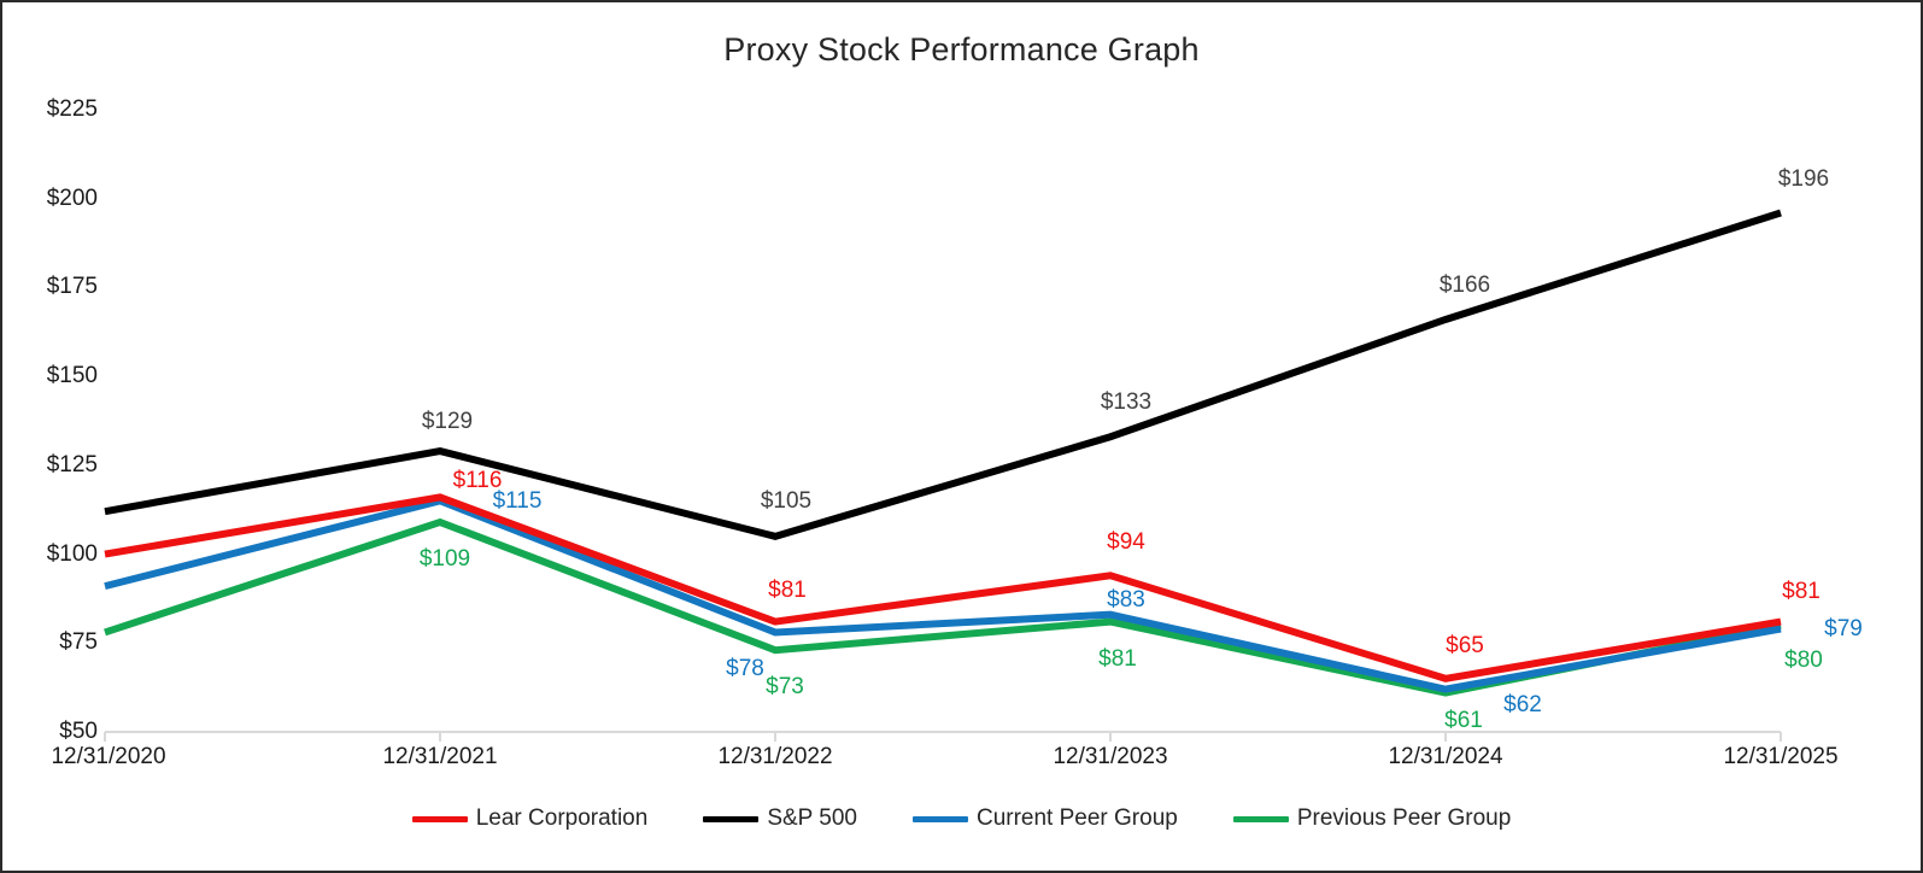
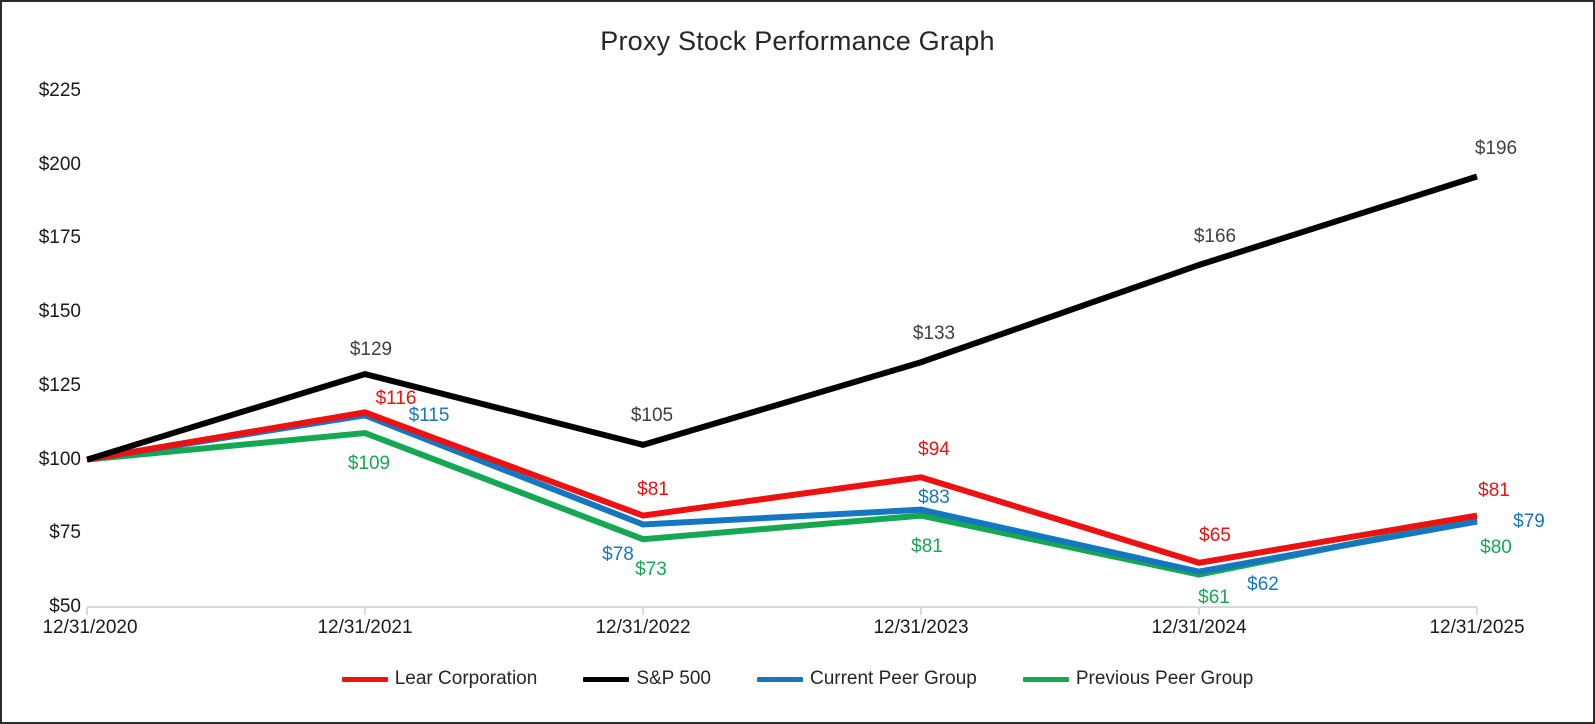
S&P 500/12/31/2020: $112 -> $100
Current Peer Group/12/31/2020: $91 -> $100
Previous Peer Group/12/31/2020: $78 -> $100
